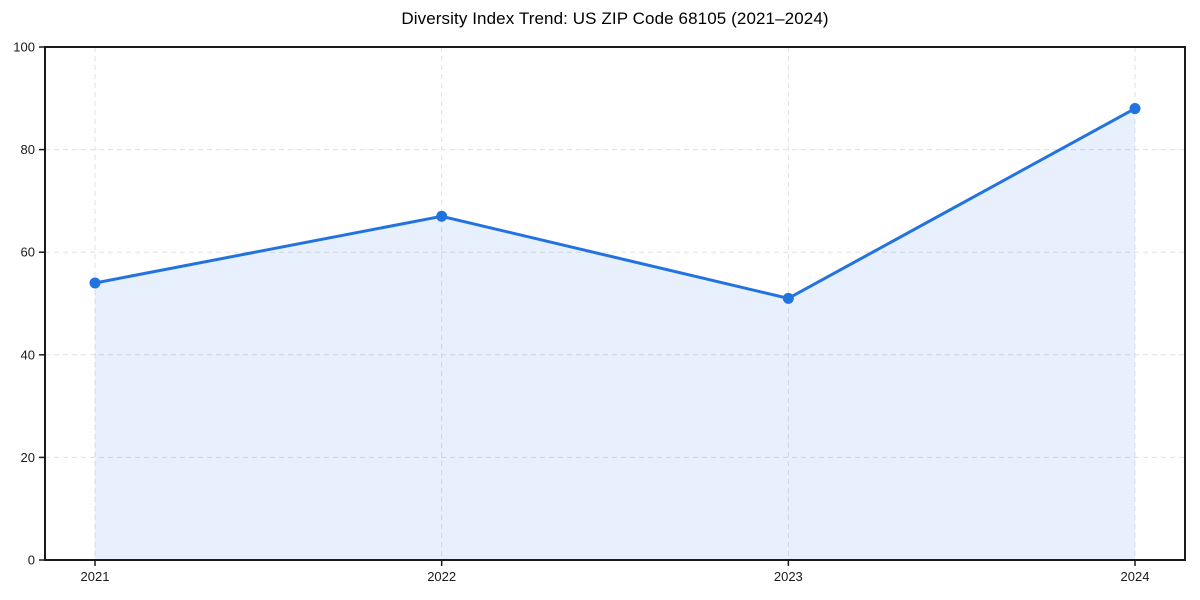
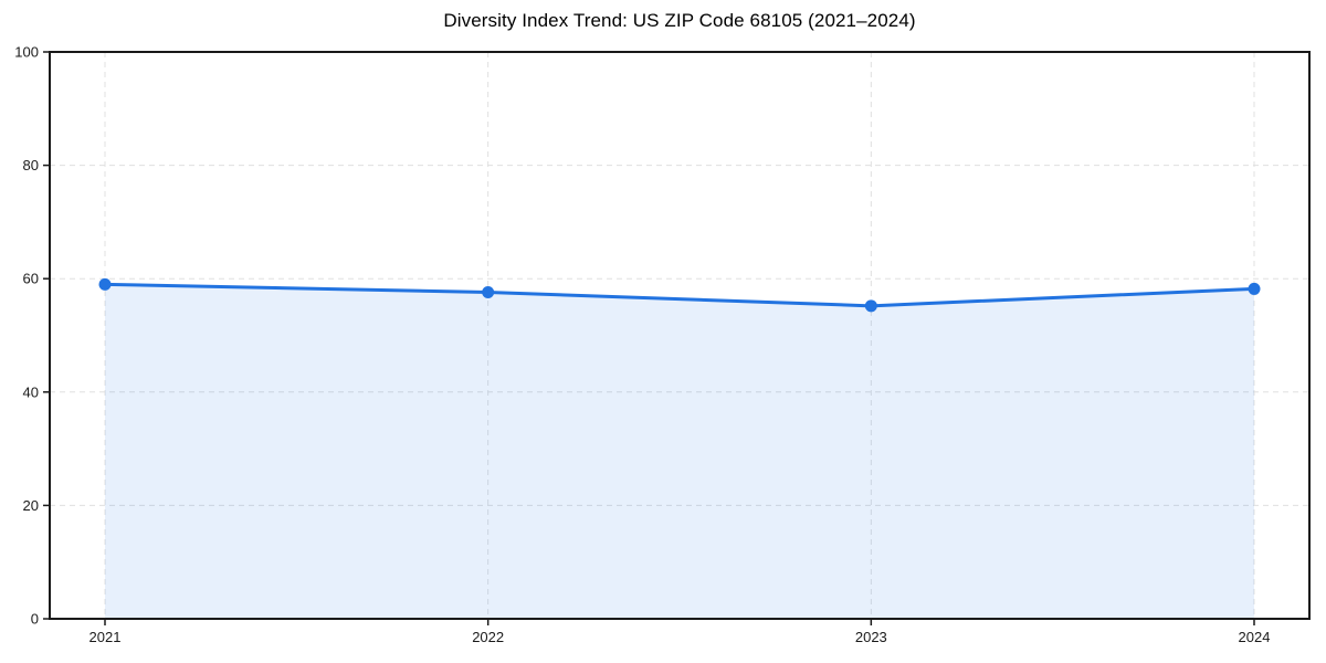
2021: 54 -> 59
2022: 67 -> 58
2023: 51 -> 55
2024: 88 -> 58
